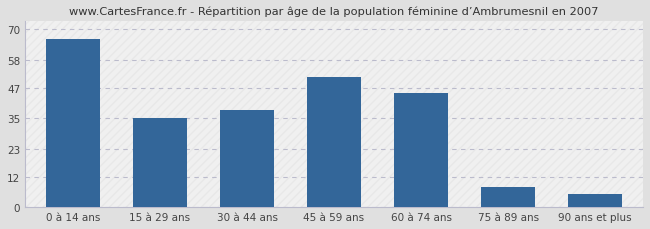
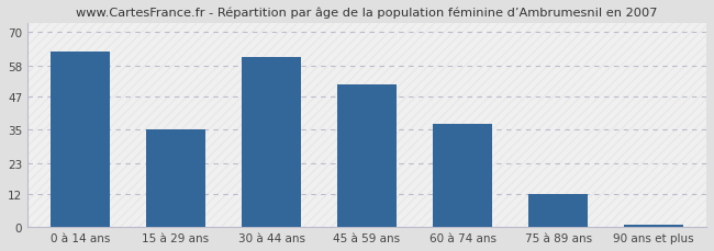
0 à 14 ans: 66 -> 63
30 à 44 ans: 38 -> 61
60 à 74 ans: 45 -> 37
75 à 89 ans: 8 -> 12
90 ans et plus: 5 -> 1
